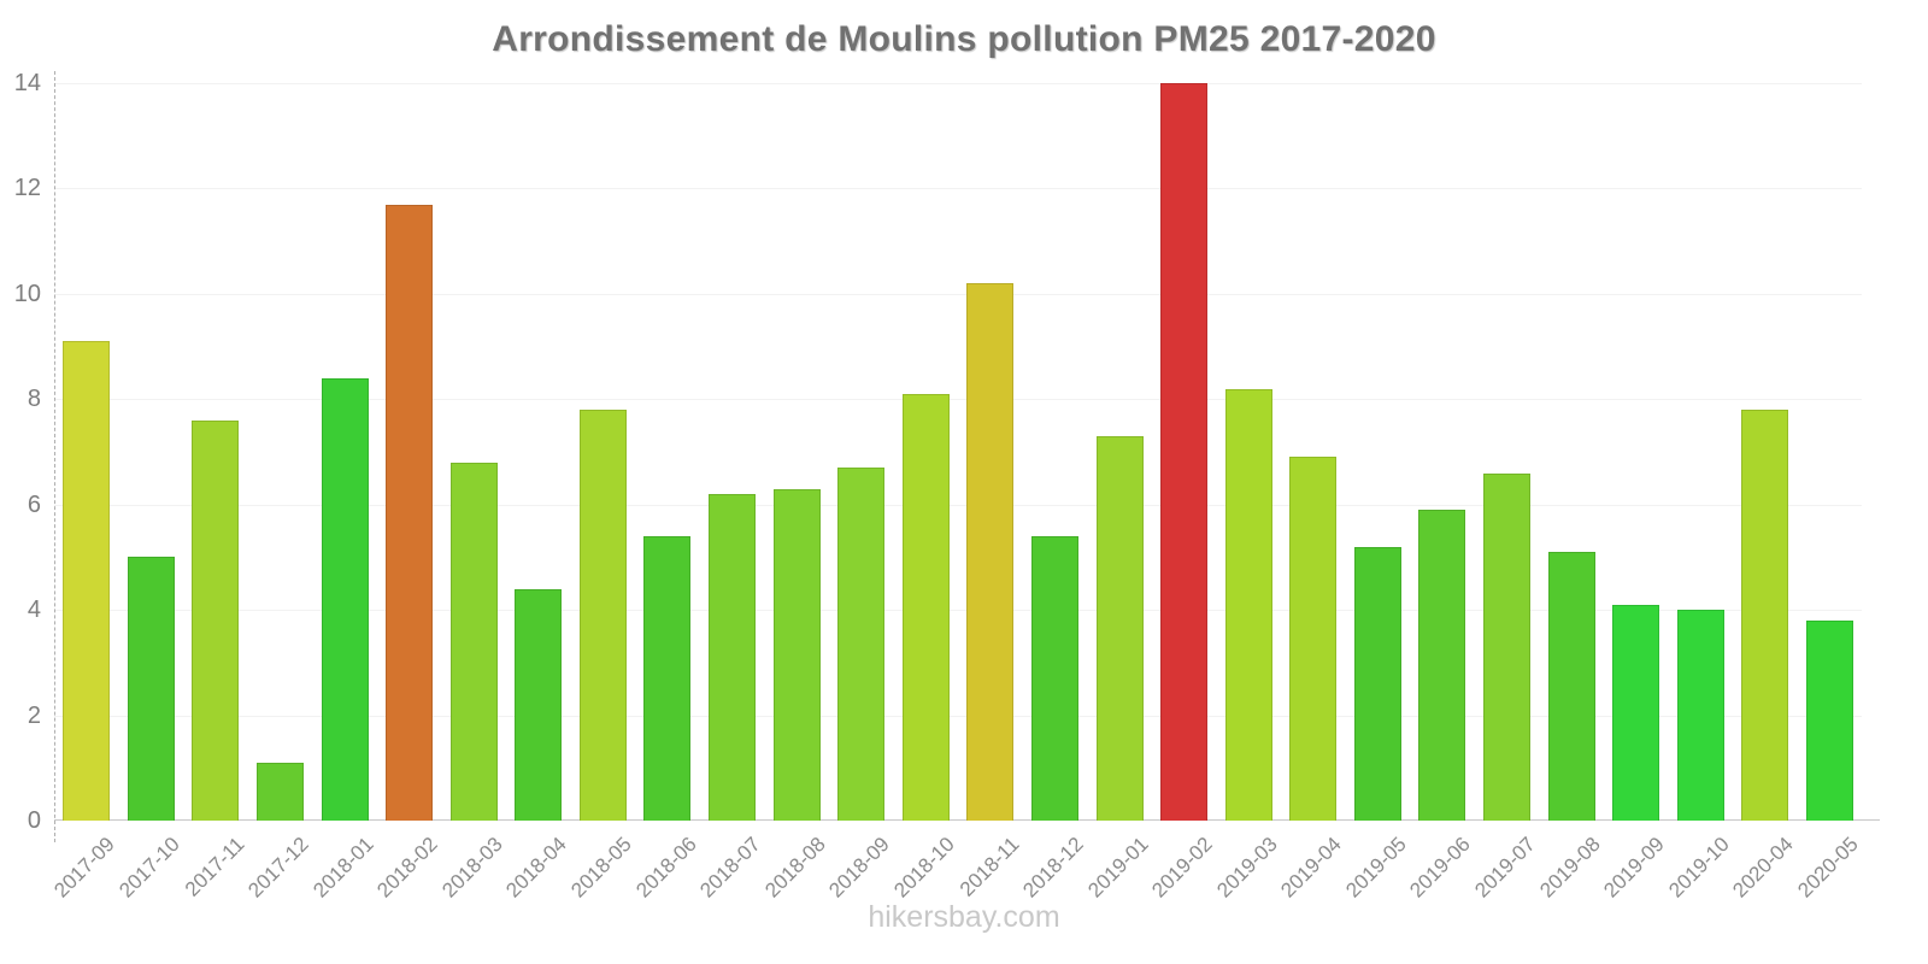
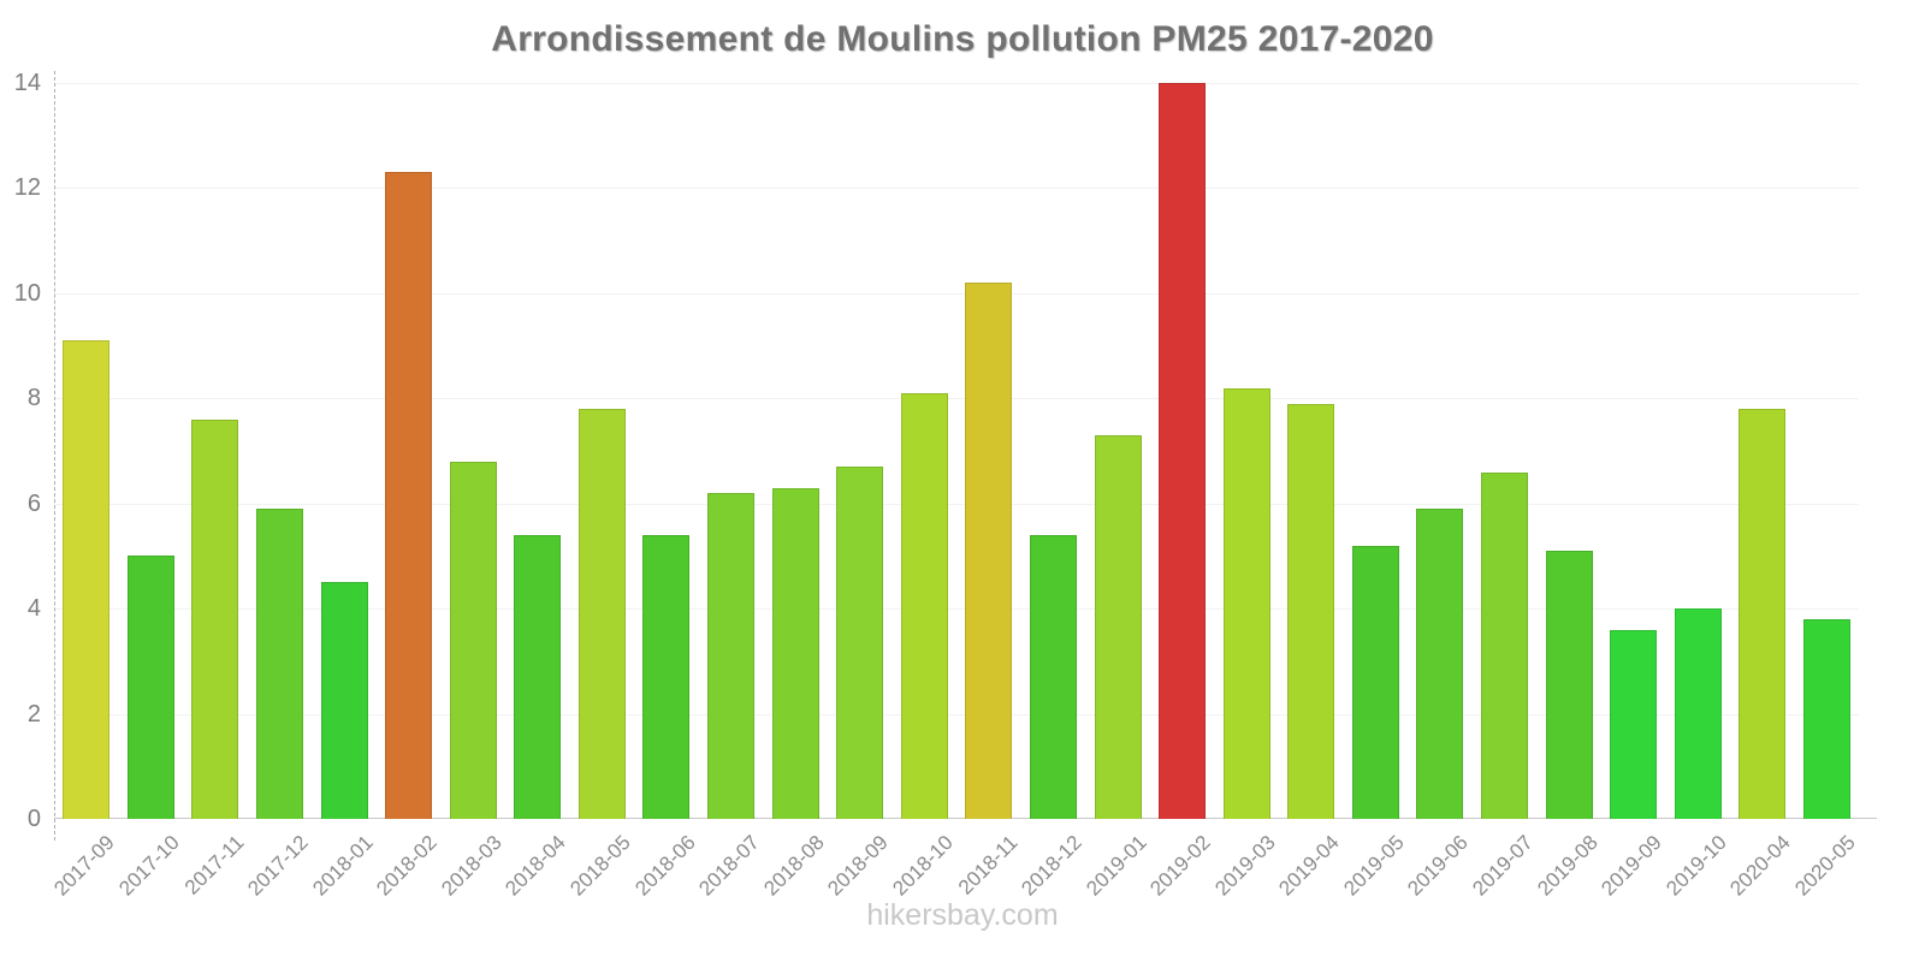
2017-12: 1.1 -> 5.9
2018-01: 8.4 -> 4.5
2018-02: 11.7 -> 12.3
2018-04: 4.4 -> 5.4
2019-04: 6.9 -> 7.9
2019-09: 4.1 -> 3.6
